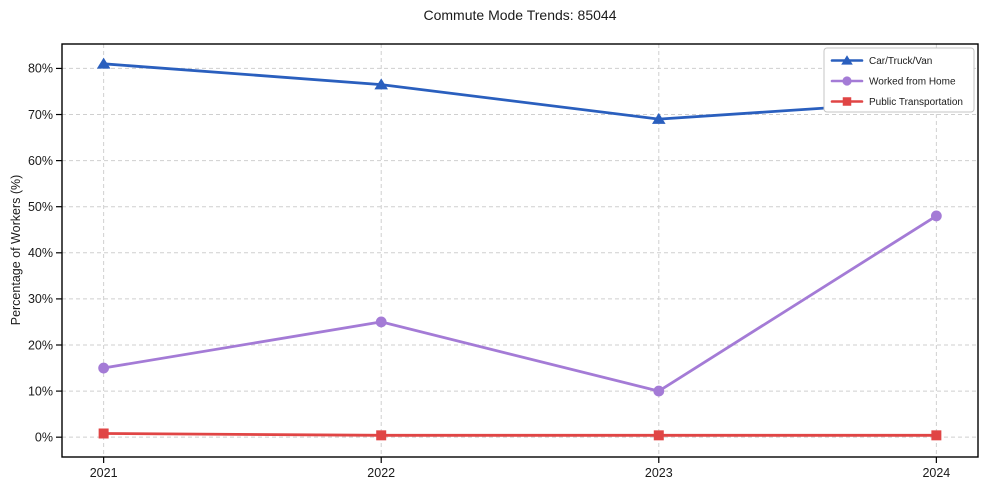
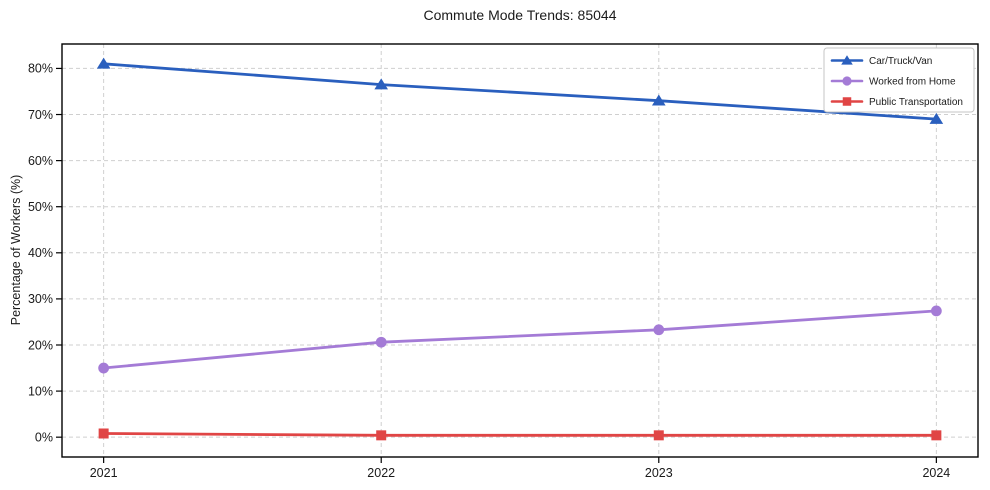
Worked from Home/2022: 25% -> 21%
Car/Truck/Van/2023: 69% -> 73%
Worked from Home/2023: 10% -> 23%
Car/Truck/Van/2024: 73% -> 69%
Worked from Home/2024: 48% -> 27%
